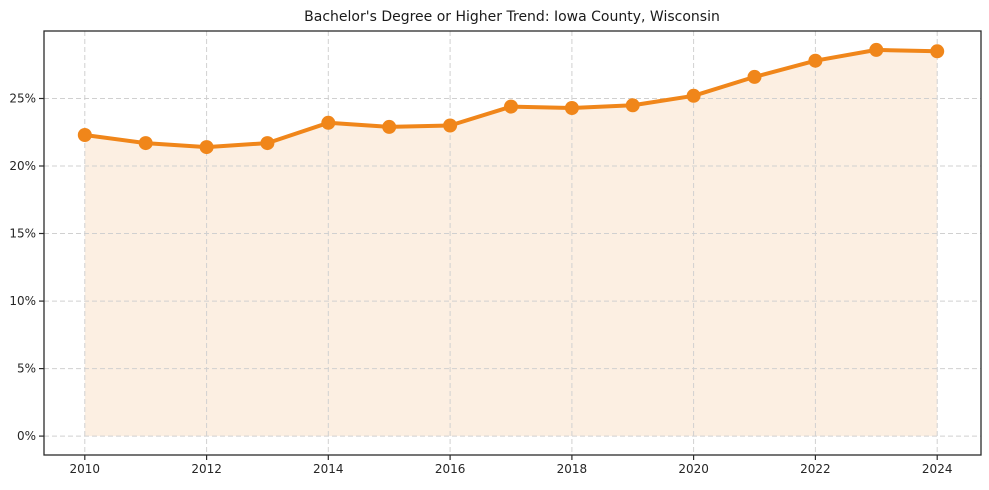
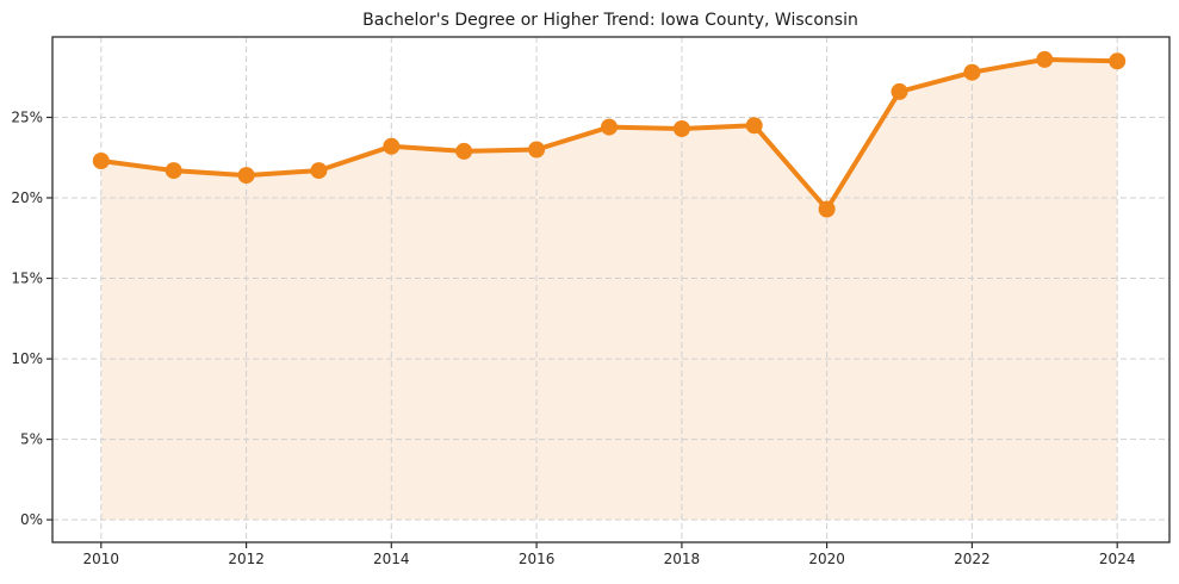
2020: 25.2% -> 19.3%
